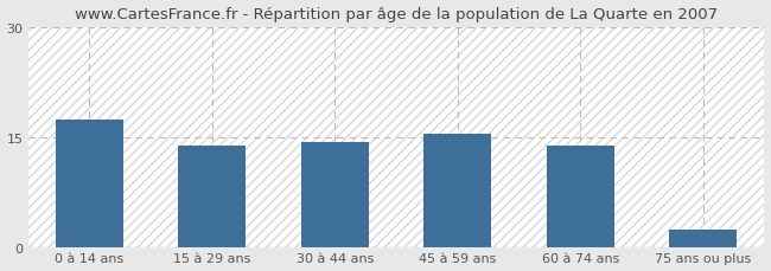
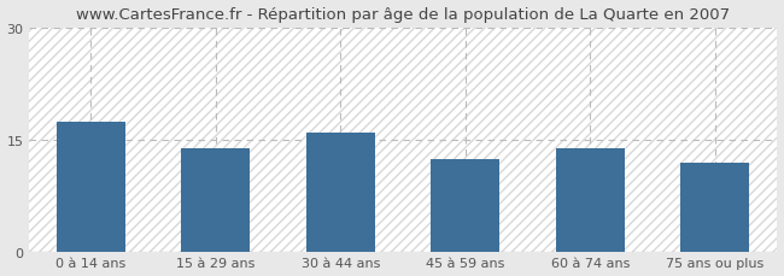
30 à 44 ans: 14.4 -> 16.0
45 à 59 ans: 15.5 -> 12.4
75 ans ou plus: 2.5 -> 12.0
